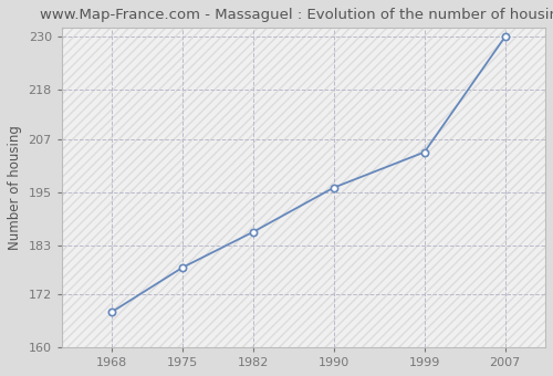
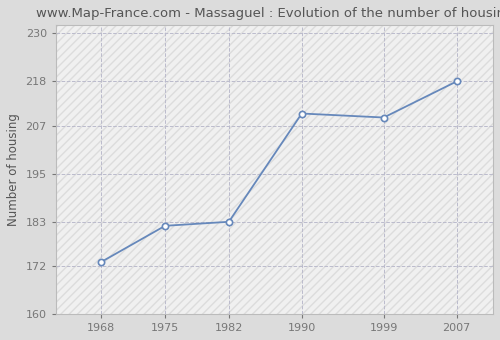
1968: 168 -> 173
1975: 178 -> 182
1982: 186 -> 183
1990: 196 -> 210
1999: 204 -> 209
2007: 230 -> 218
